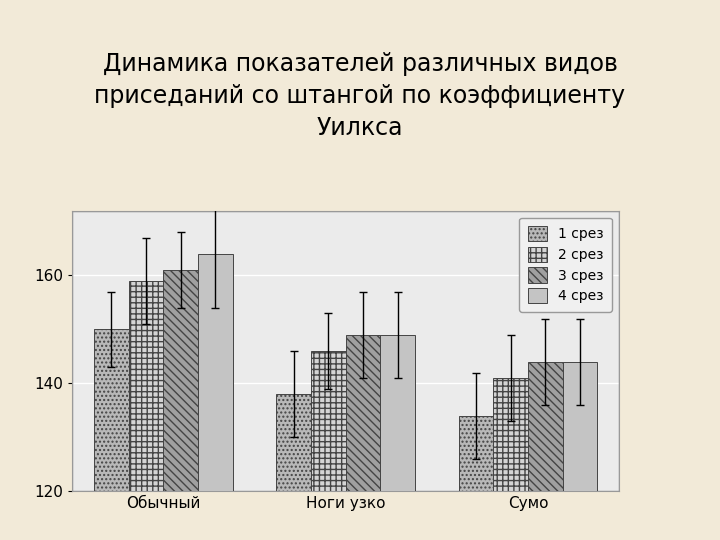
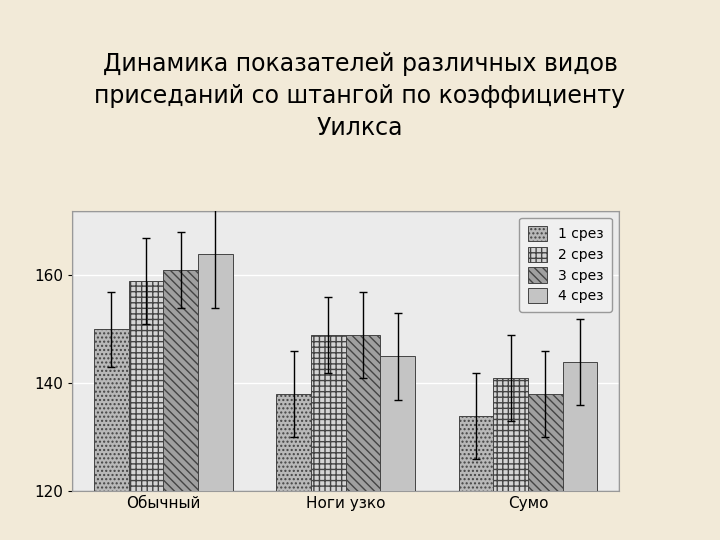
2 срез/Ноги узко: 146 -> 149
4 срез/Ноги узко: 149 -> 145
3 срез/Сумо: 144 -> 138
